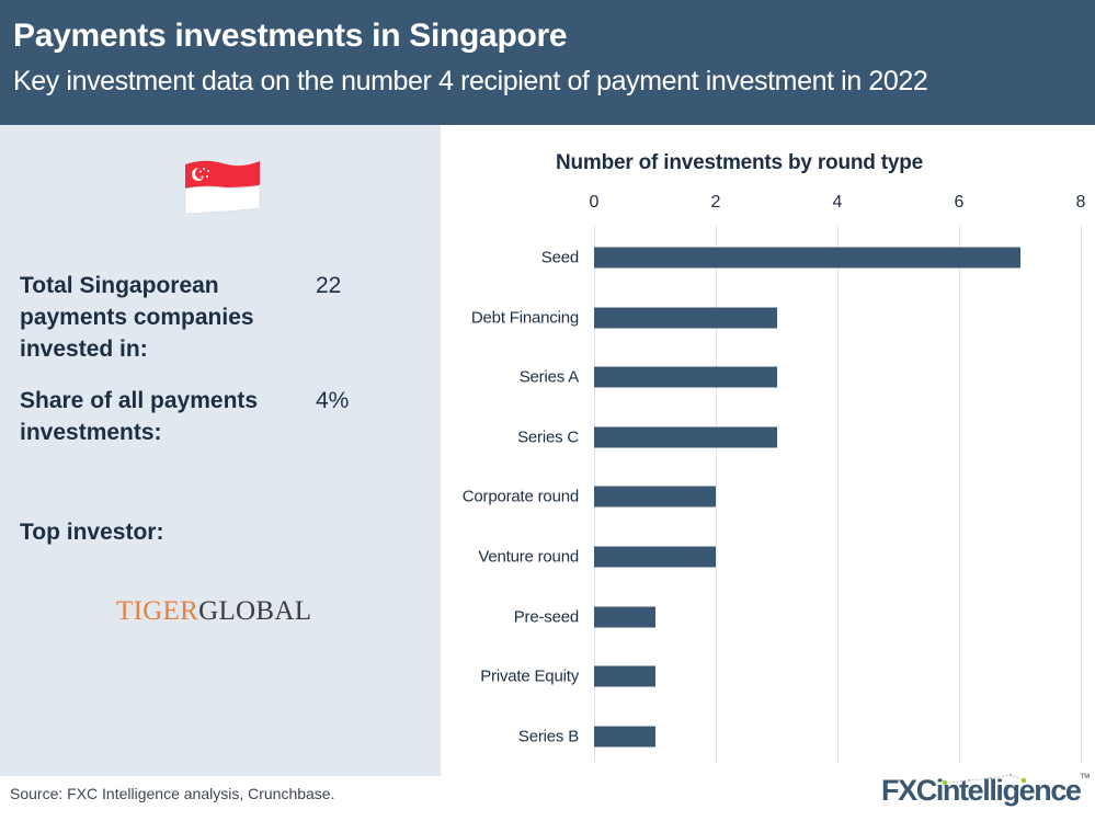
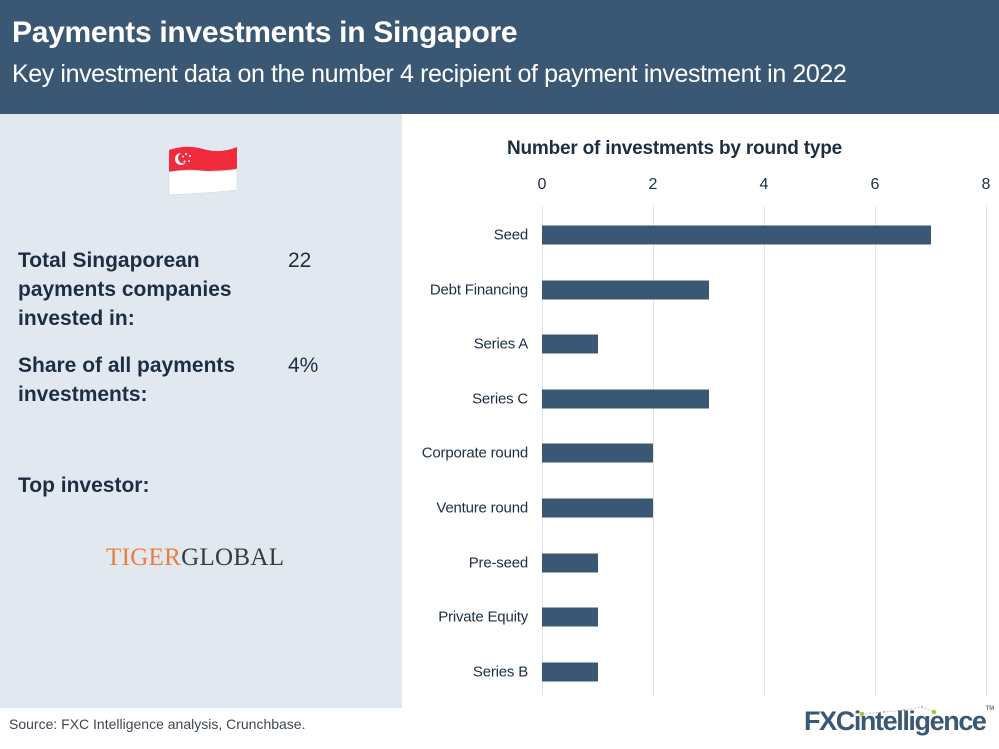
Series A: 3 -> 1
